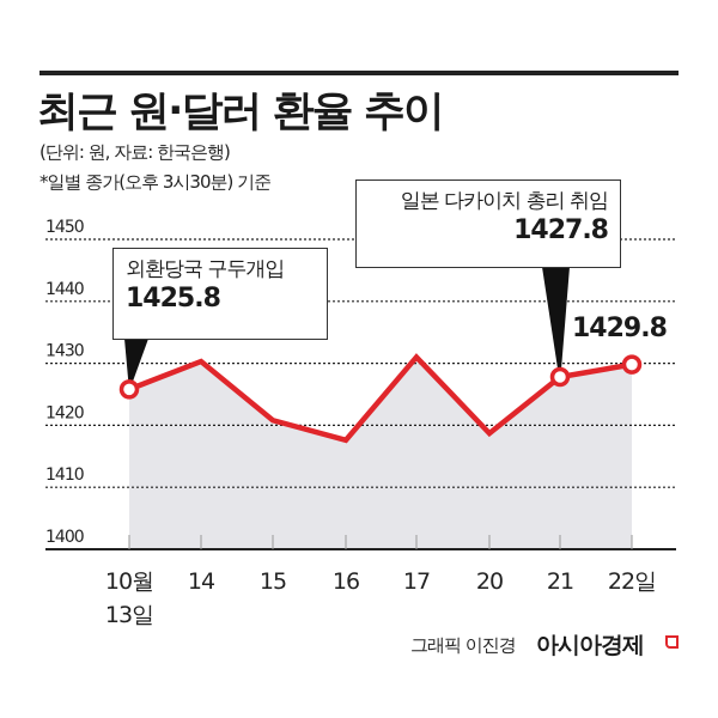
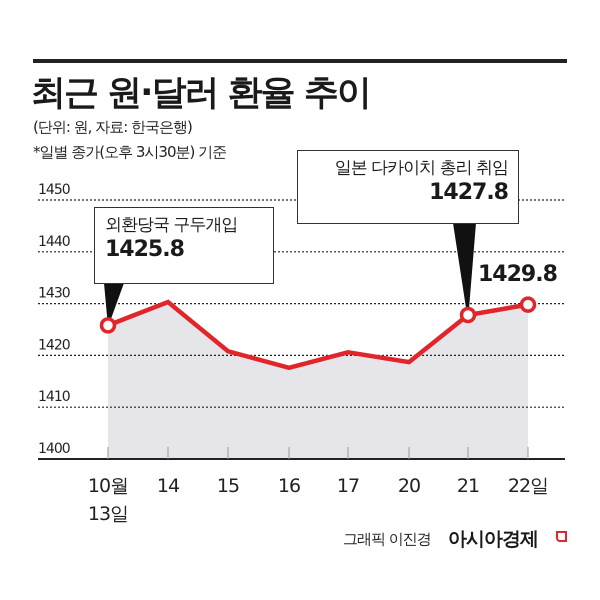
17: 1431 -> 1421
